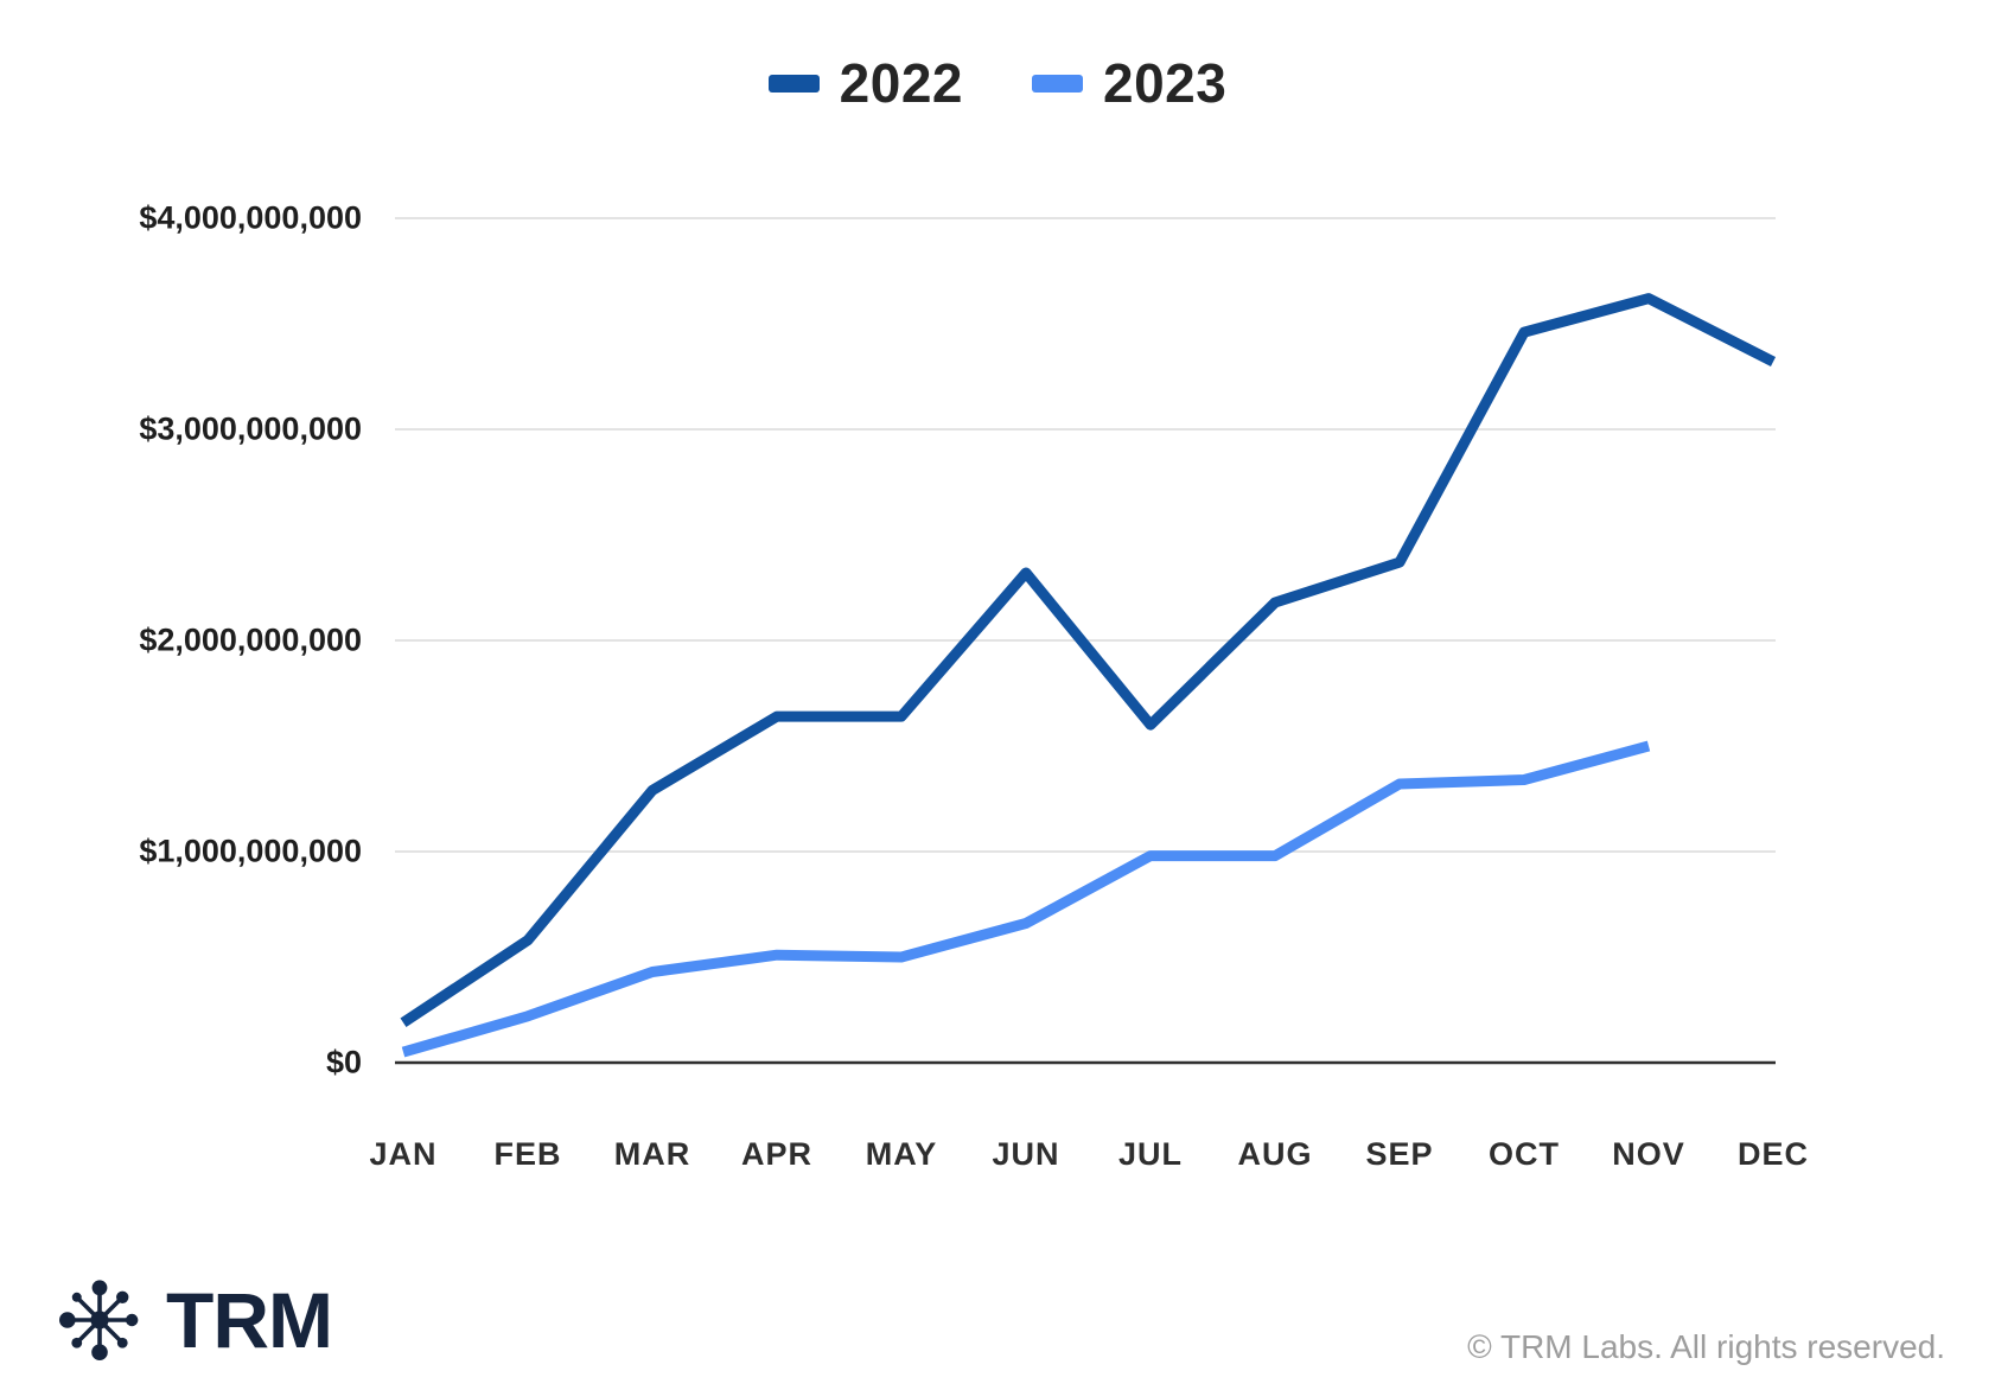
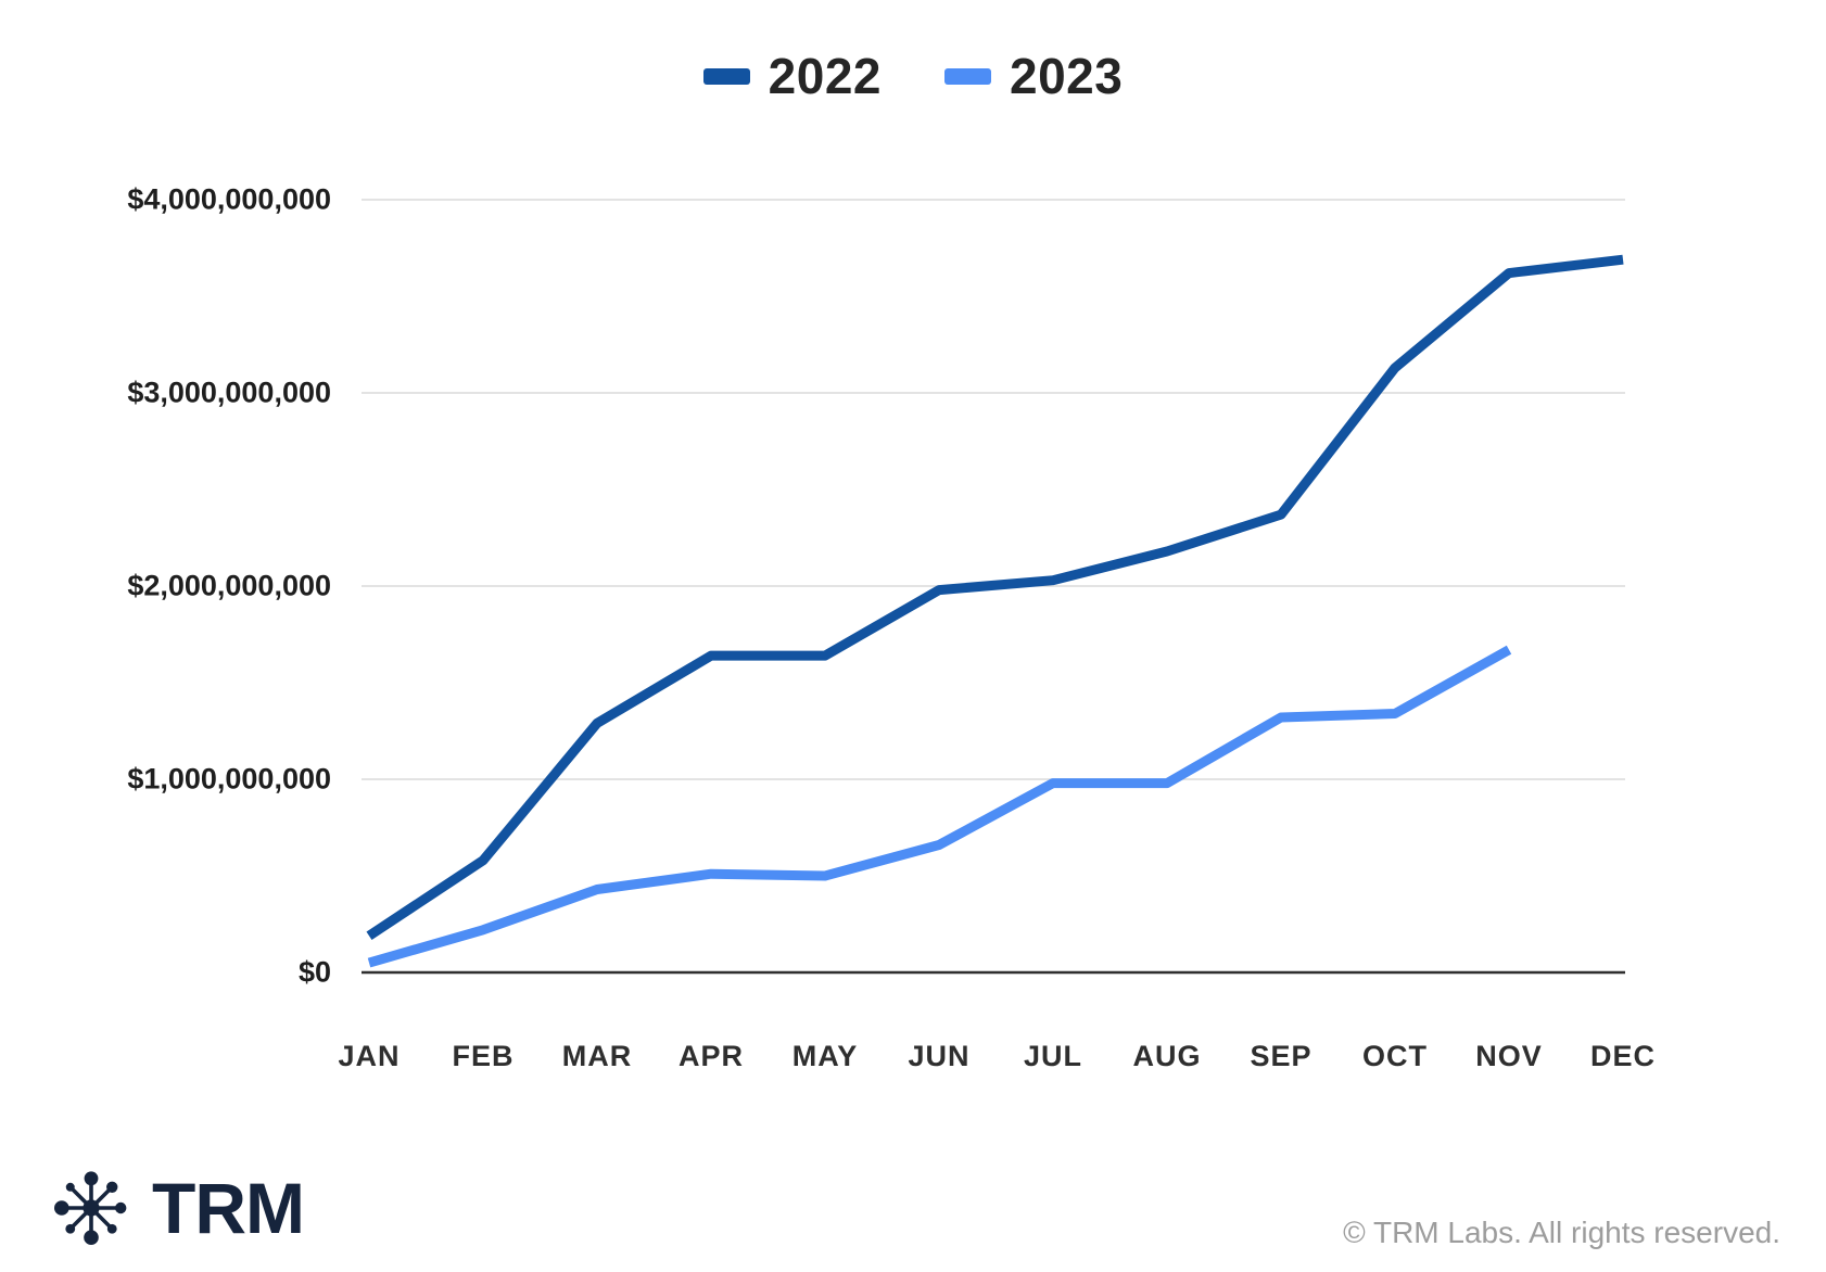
2022/JUN: $2320000000 -> $1980000000
2022/JUL: $1600000000 -> $2030000000
2022/OCT: $3460000000 -> $3130000000
2023/NOV: $1500000000 -> $1670000000
2022/DEC: $3320000000 -> $3690000000
